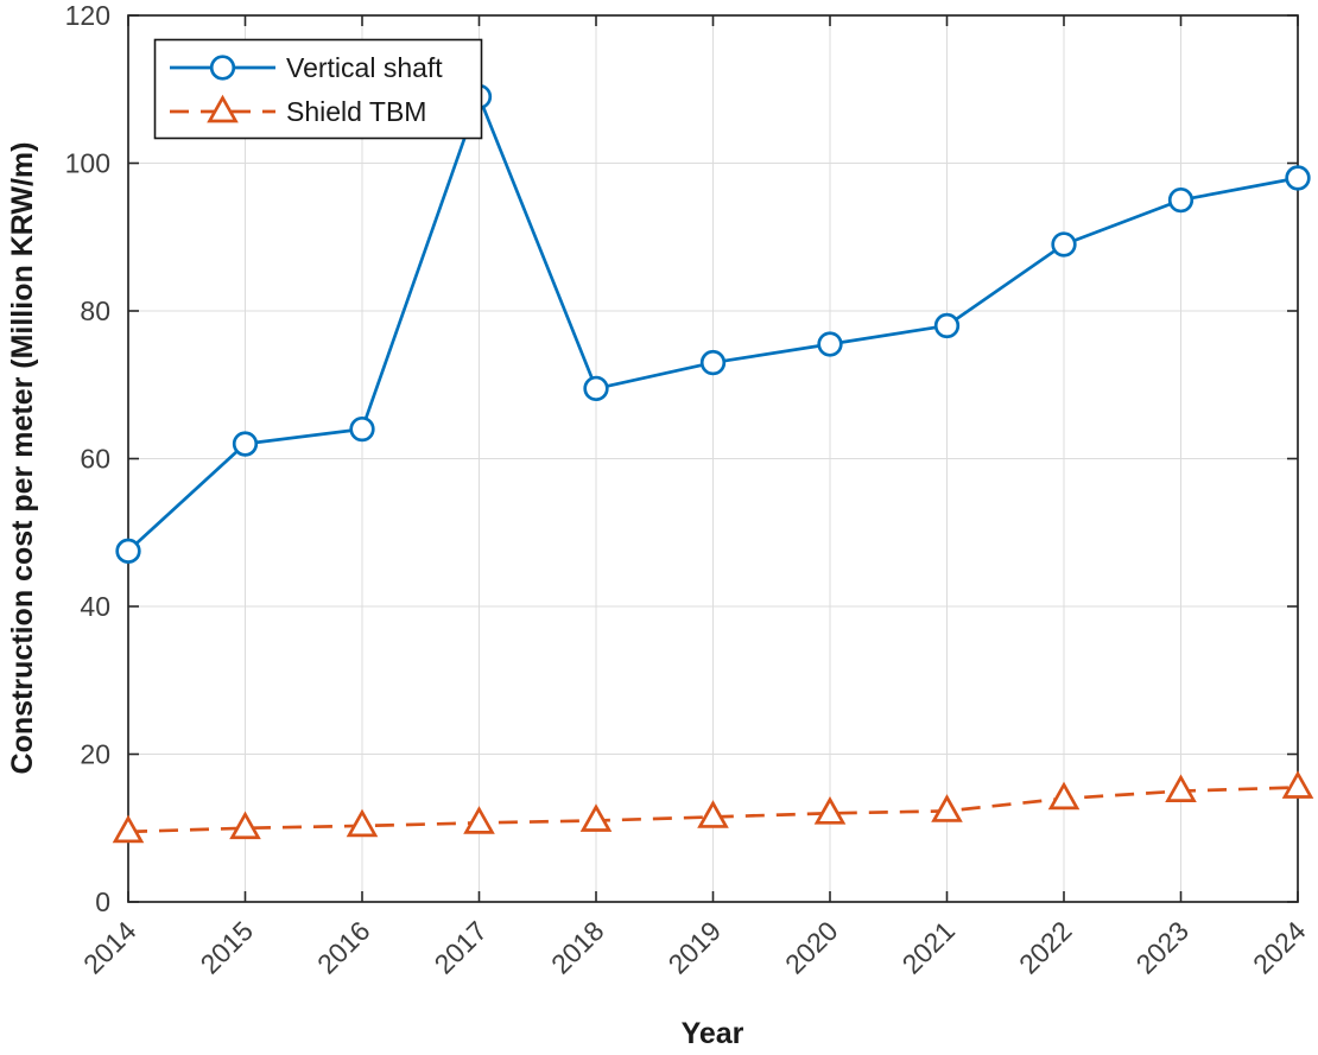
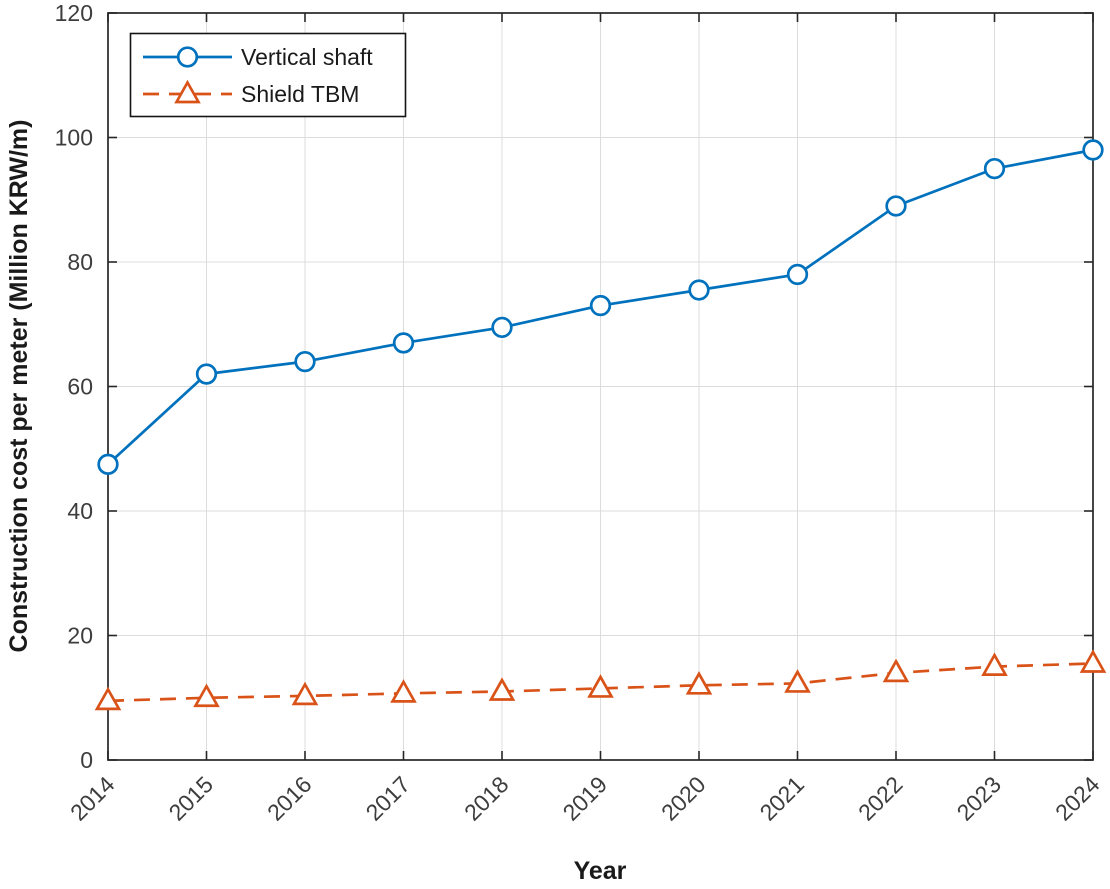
Vertical shaft/2017: 109 -> 67
